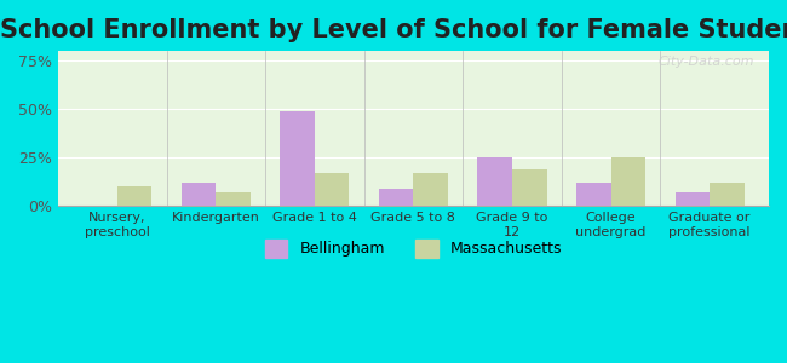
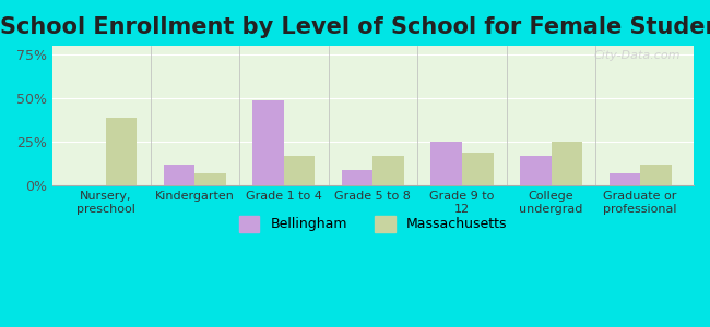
Massachusetts/Nursery, preschool: 10% -> 39%
Bellingham/College undergrad: 12% -> 17%
